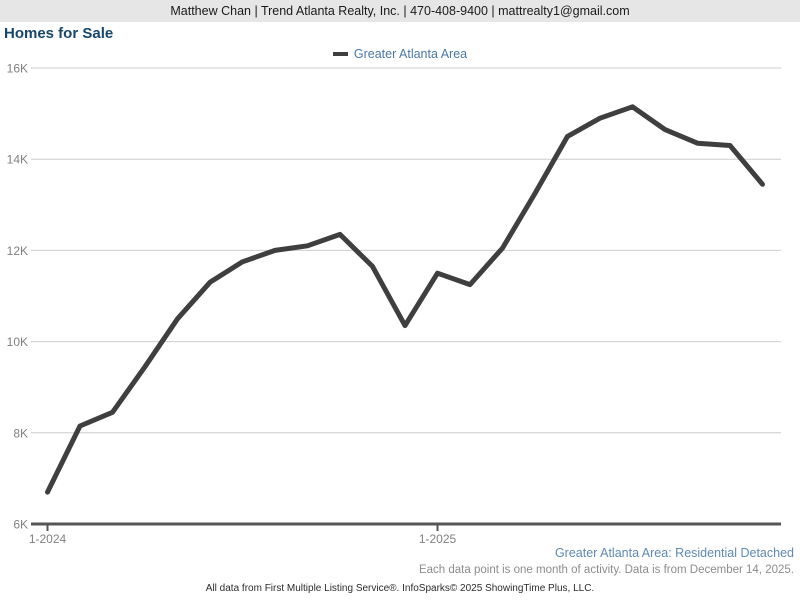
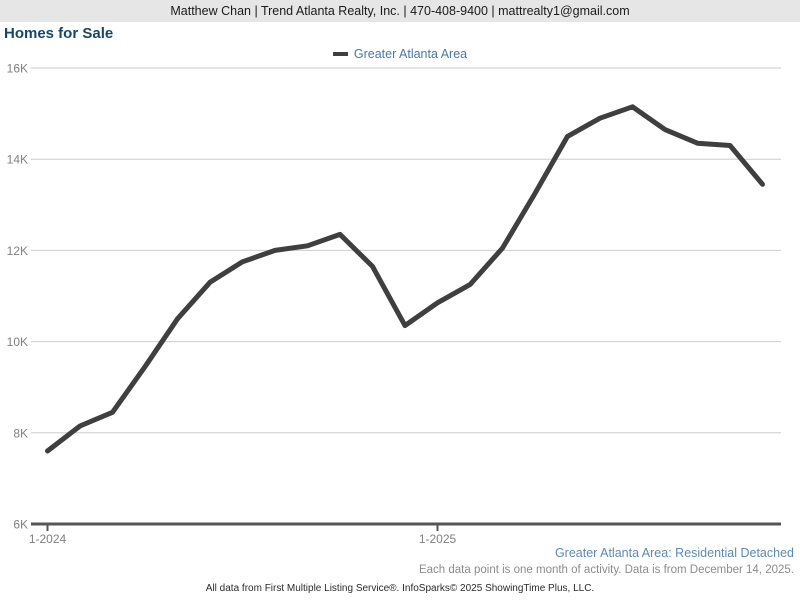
1-2024: 6.7K -> 7.6K
1-2025: 11.5K -> 10.8K
